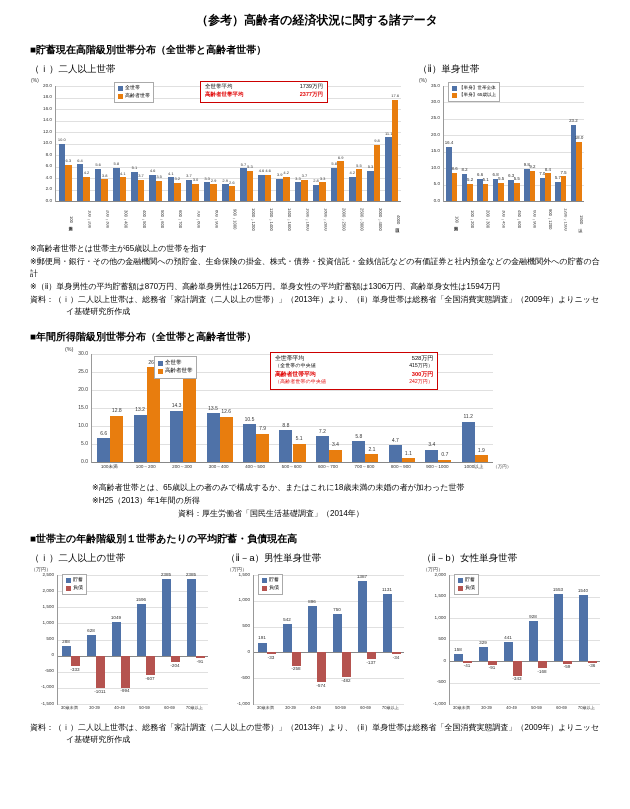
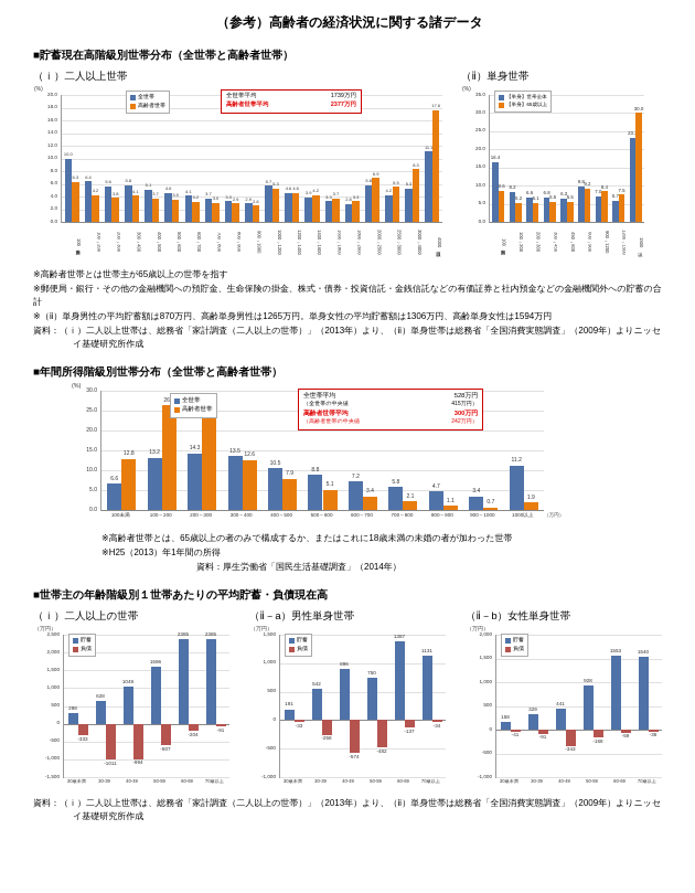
（ｉ）二人以上世帯/高齢者世帯/3000～4000: 9.8 -> 8.3
（ⅱ）単身世帯/【単身】65歳以上/1500以上: 18.0 -> 30.0
